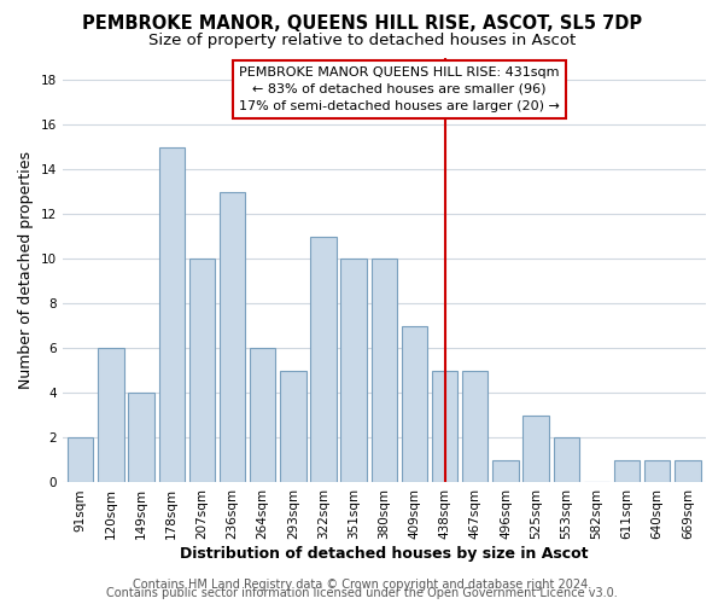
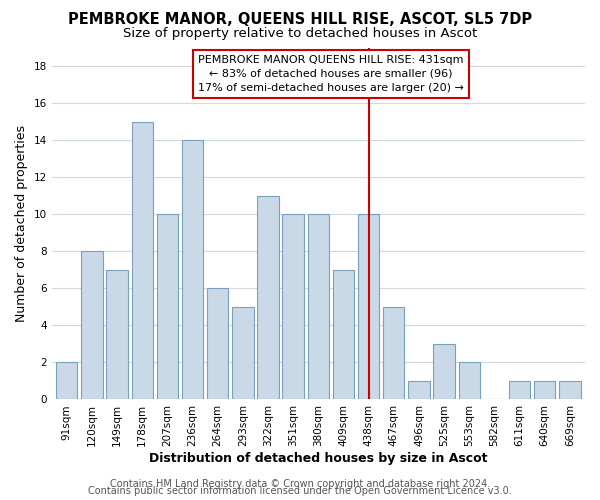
120sqm: 6 -> 8
149sqm: 4 -> 7
236sqm: 13 -> 14
438sqm: 5 -> 10
